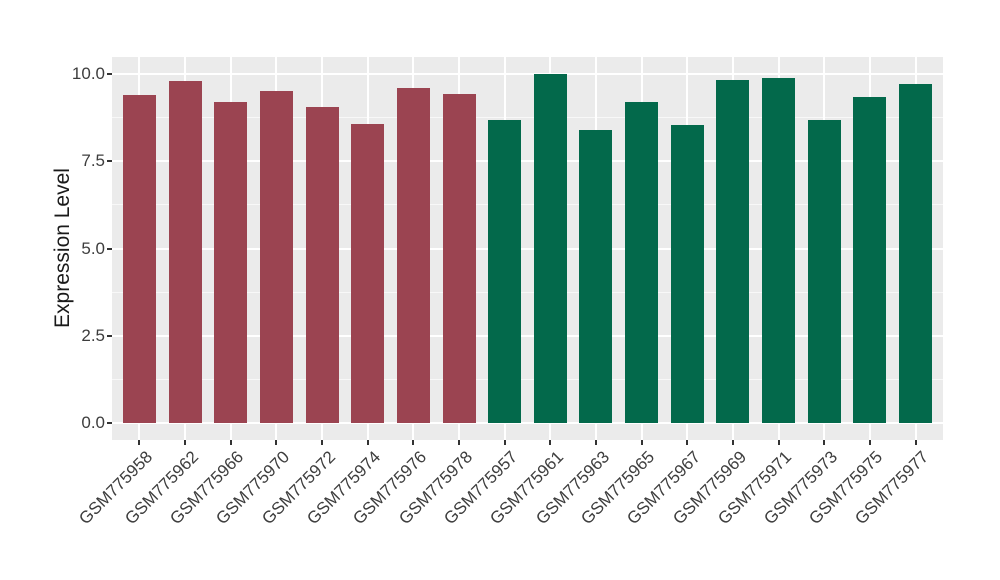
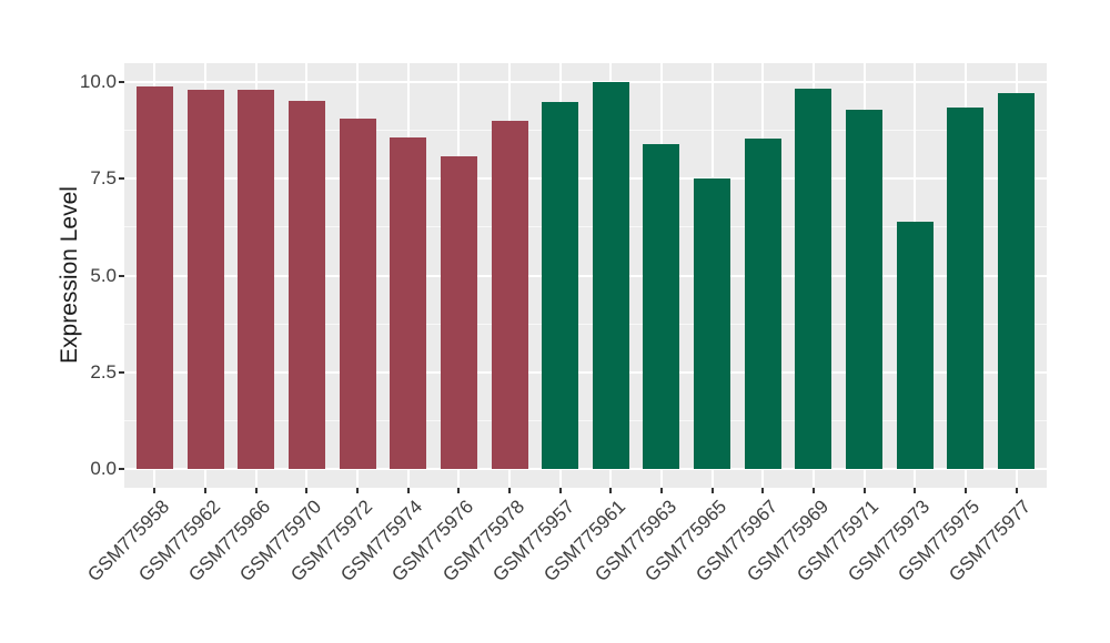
GSM775958: 9.4 -> 9.9
GSM775966: 9.2 -> 9.8
GSM775976: 9.6 -> 8.1
GSM775978: 9.4 -> 9.0
GSM775957: 8.7 -> 9.5
GSM775965: 9.2 -> 7.5
GSM775971: 9.9 -> 9.3
GSM775973: 8.7 -> 6.4
